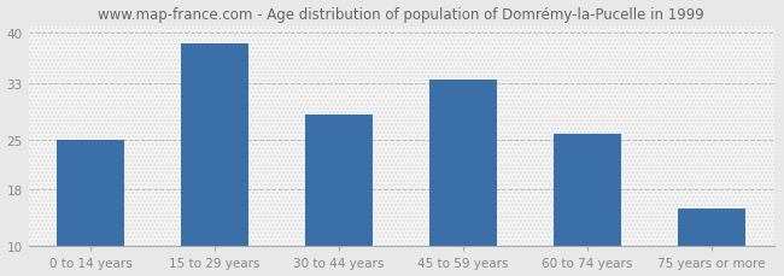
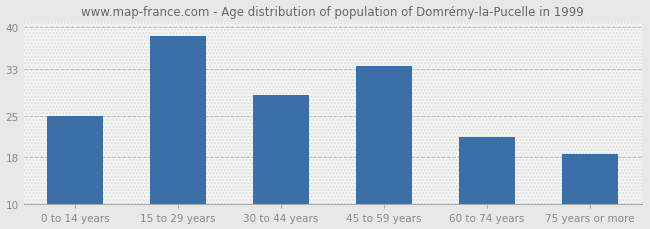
60 to 74 years: 25.8 -> 21.5
75 years or more: 15.4 -> 18.5
